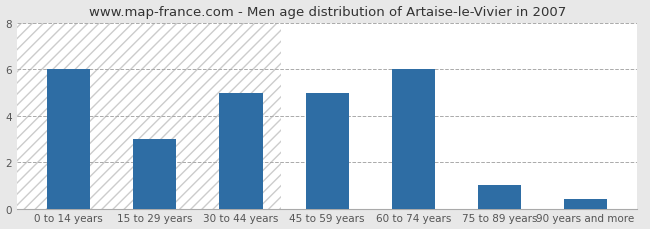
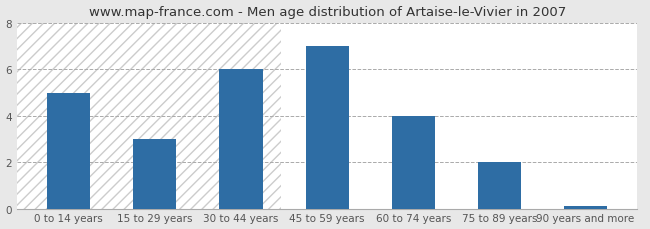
0 to 14 years: 6.0 -> 5.0
30 to 44 years: 5.0 -> 6.0
45 to 59 years: 5.0 -> 7.0
60 to 74 years: 6.0 -> 4.0
75 to 89 years: 1.0 -> 2.0
90 years and more: 0.4 -> 0.1
